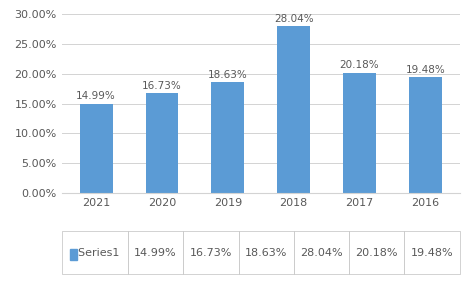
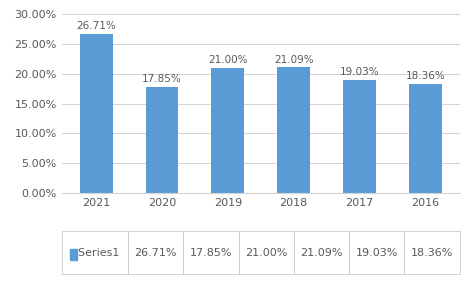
2021: 14.99% -> 26.71%
2020: 16.73% -> 17.85%
2019: 18.63% -> 21.00%
2018: 28.04% -> 21.09%
2017: 20.18% -> 19.03%
2016: 19.48% -> 18.36%
